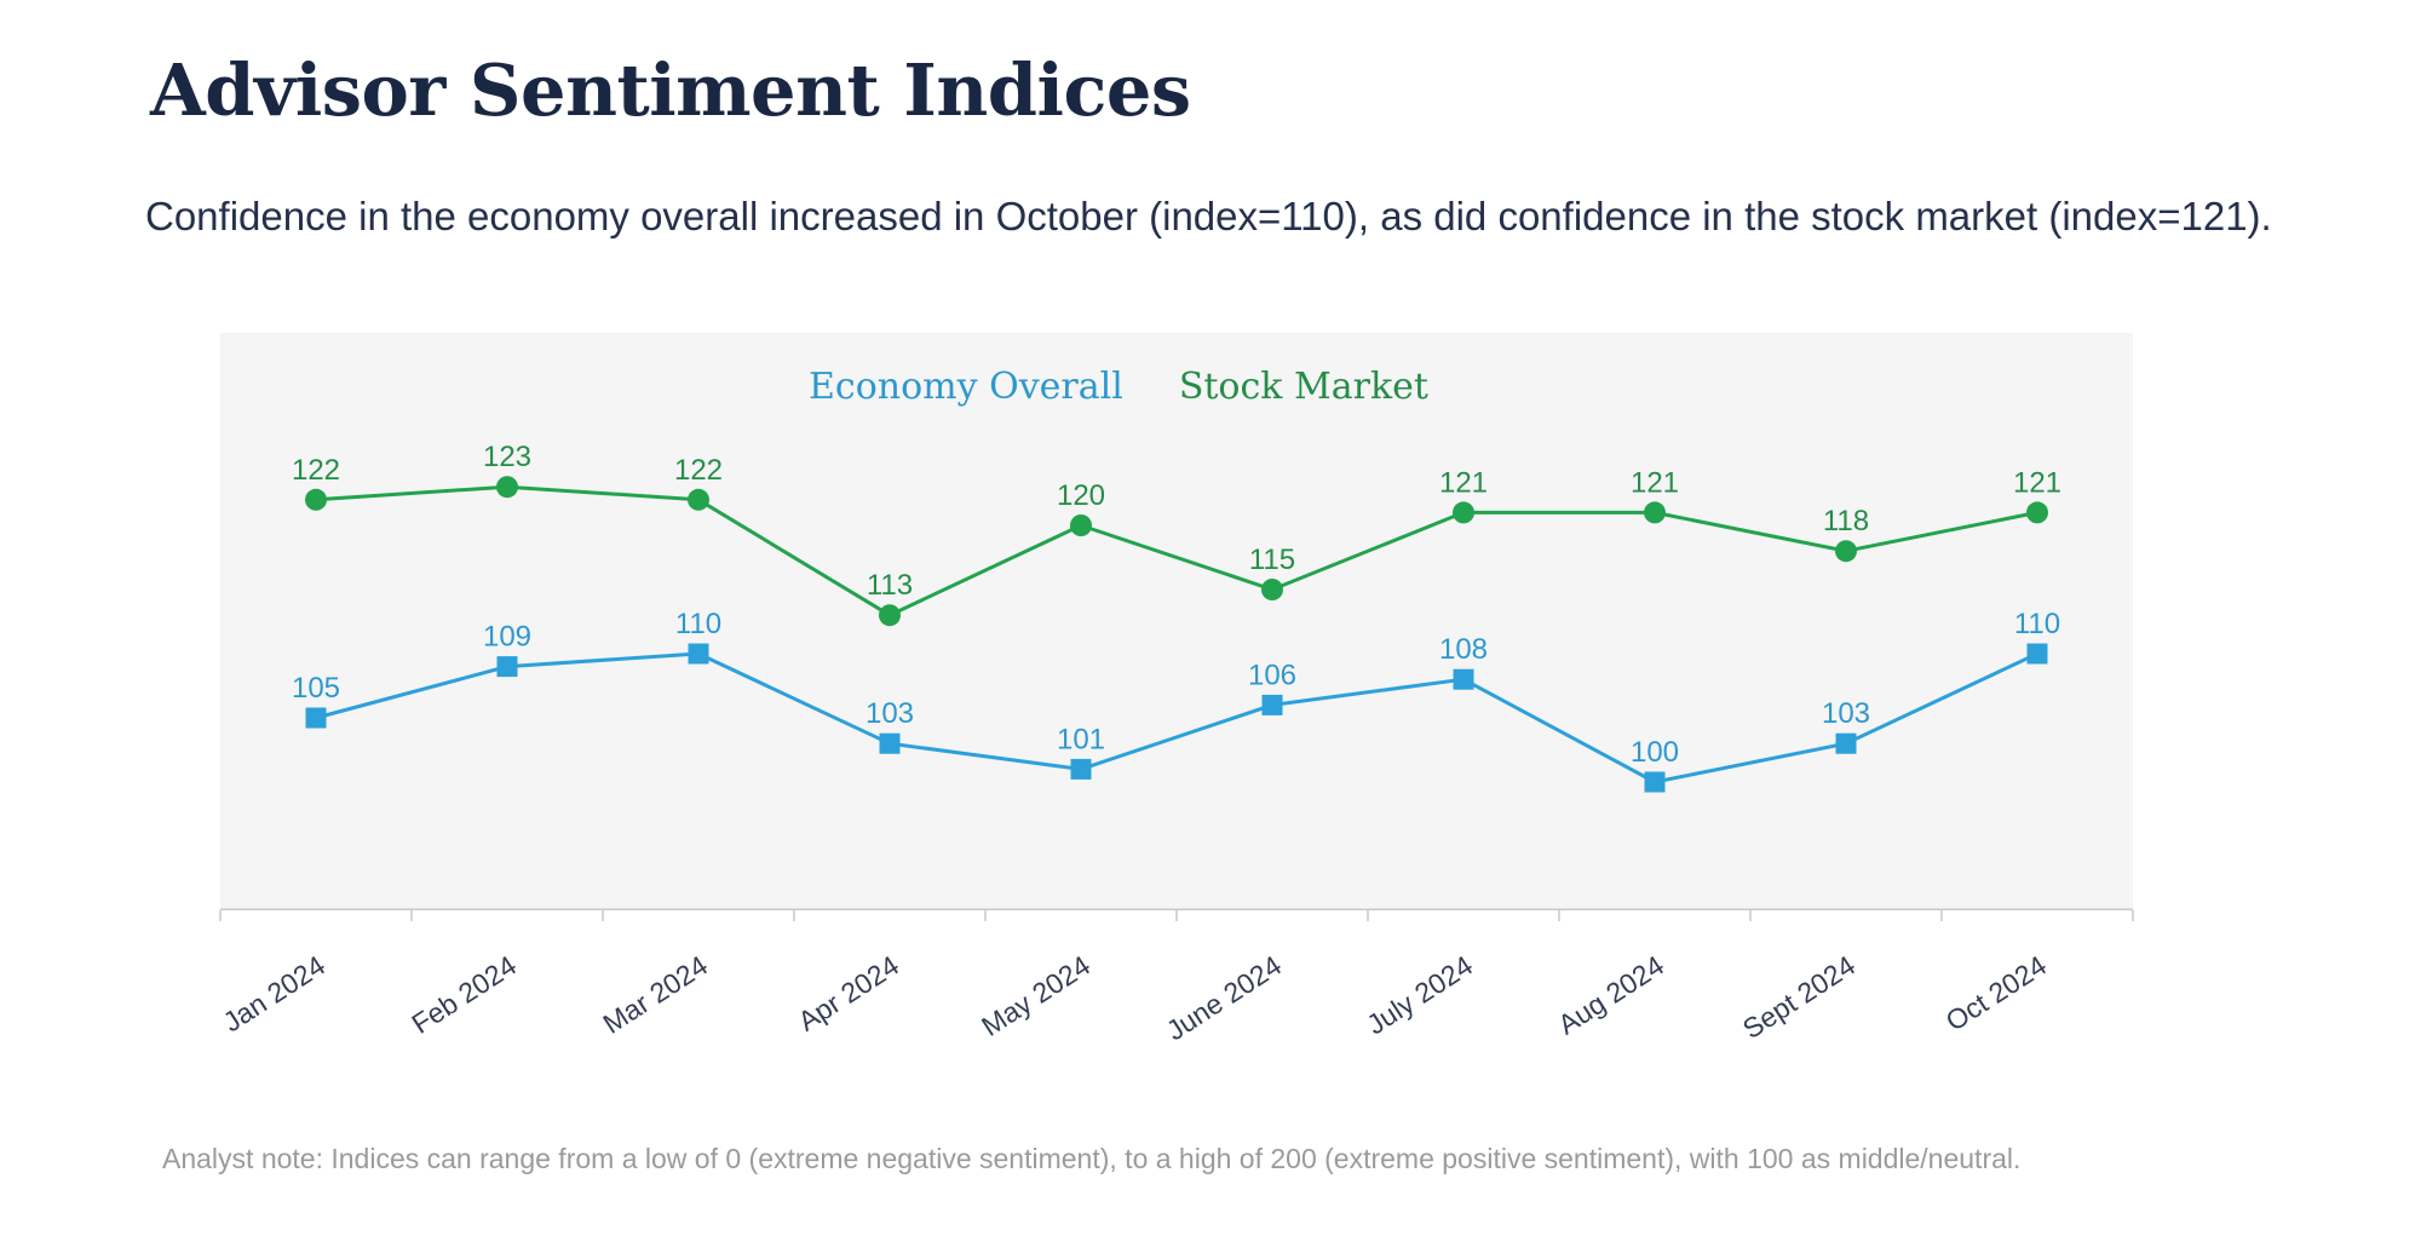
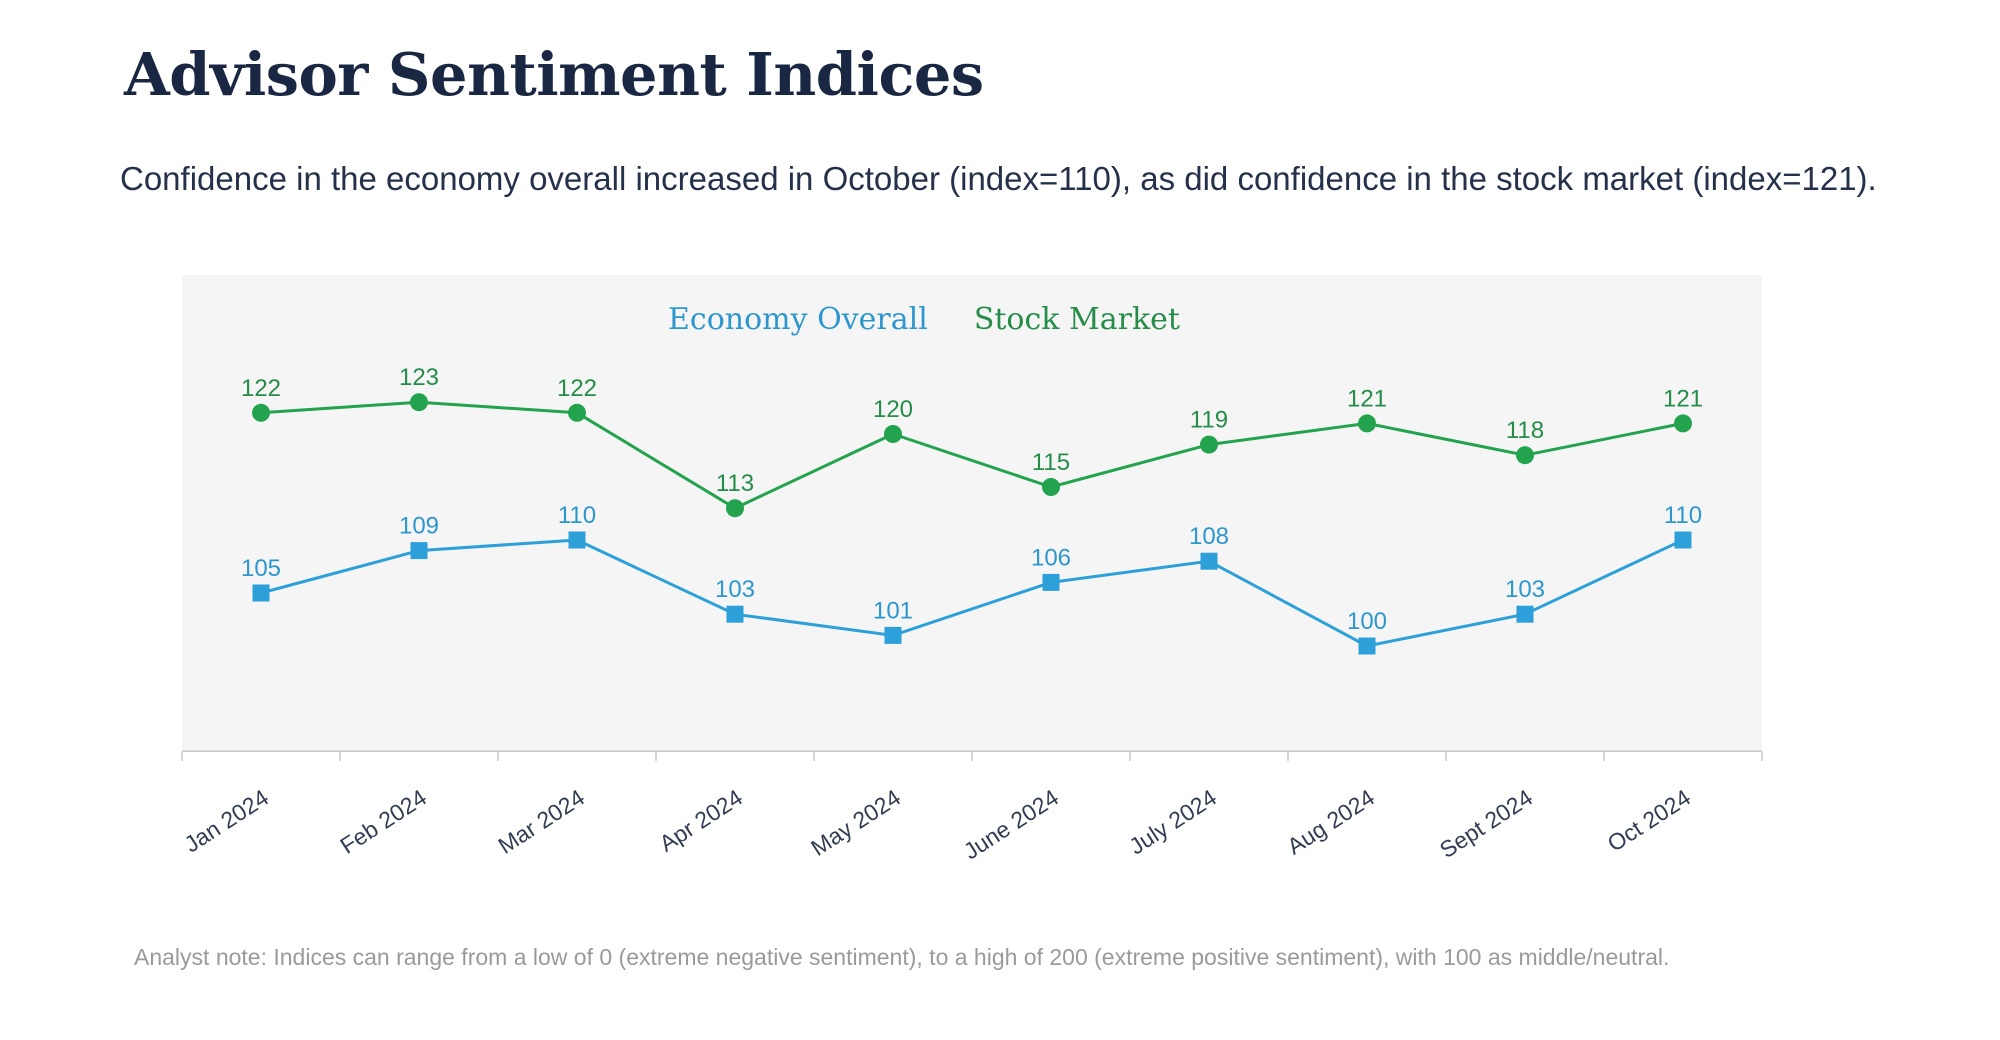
Stock Market/July 2024: 121 -> 119
